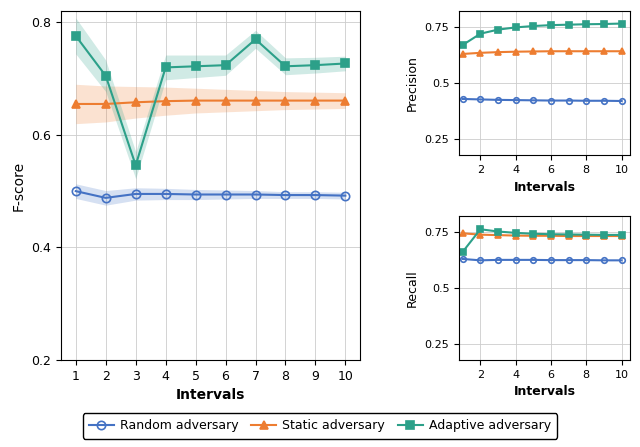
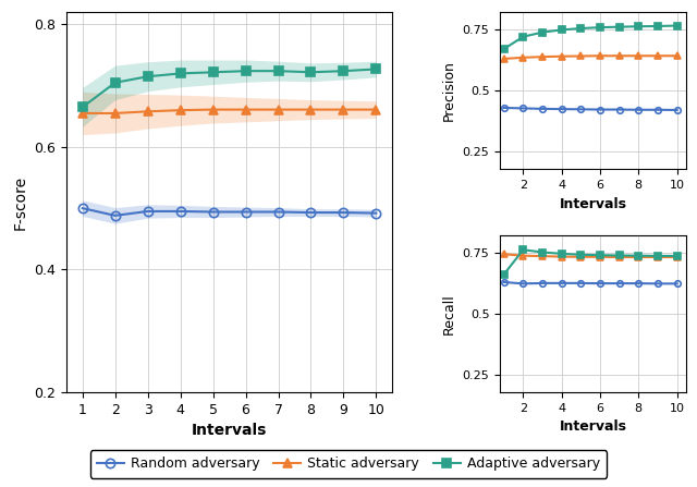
Adaptive adversary/1: 0.776 -> 0.665
Adaptive adversary/3: 0.546 -> 0.715
Adaptive adversary/7: 0.770 -> 0.724
